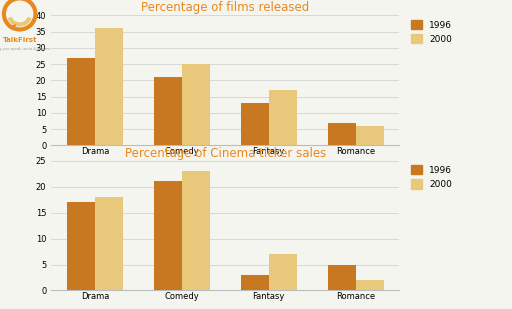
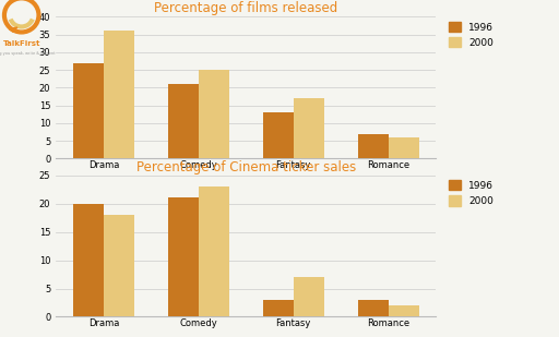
Percentage of Cinema ticker sales/1996/Drama: 17 -> 20
Percentage of Cinema ticker sales/1996/Romance: 5 -> 3
